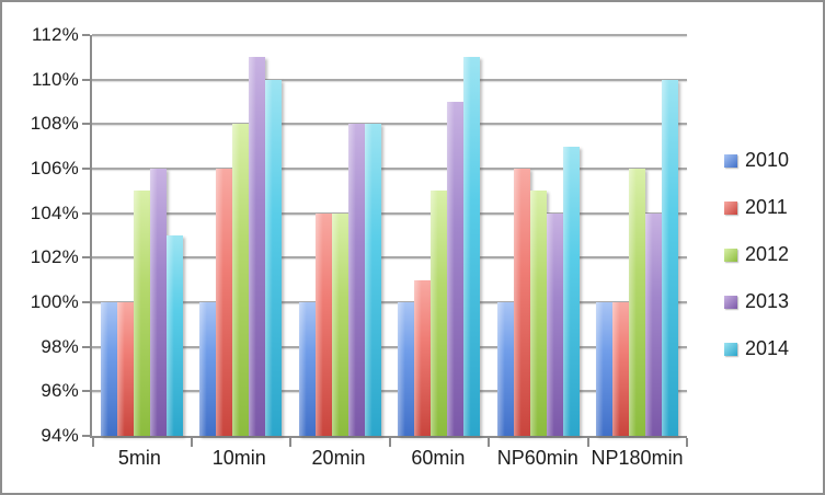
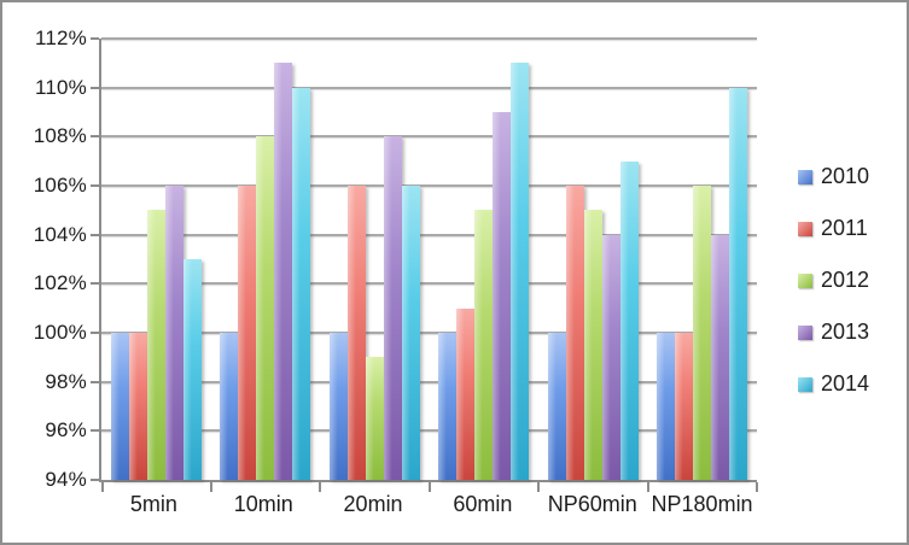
2011/20min: 104% -> 106%
2012/20min: 104% -> 99%
2014/20min: 108% -> 106%
